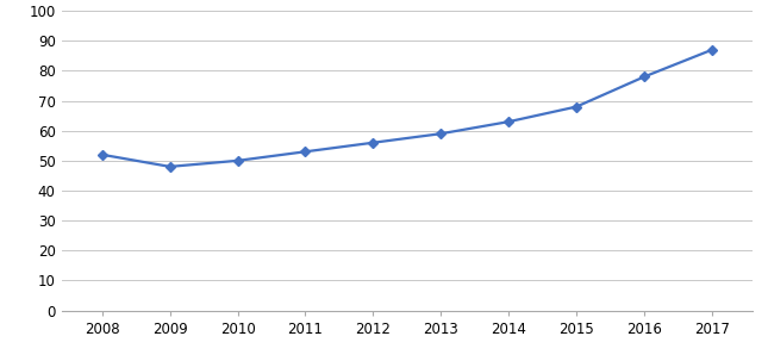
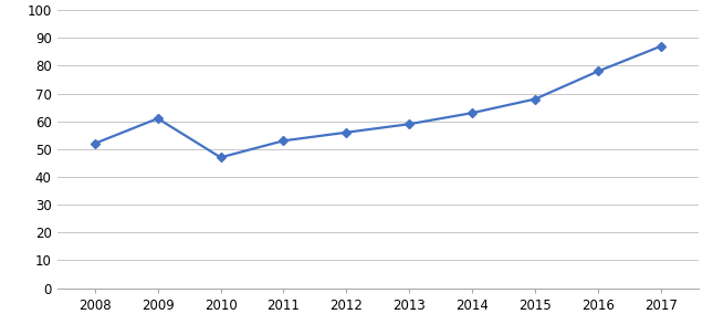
2009: 48 -> 61
2010: 50 -> 47
